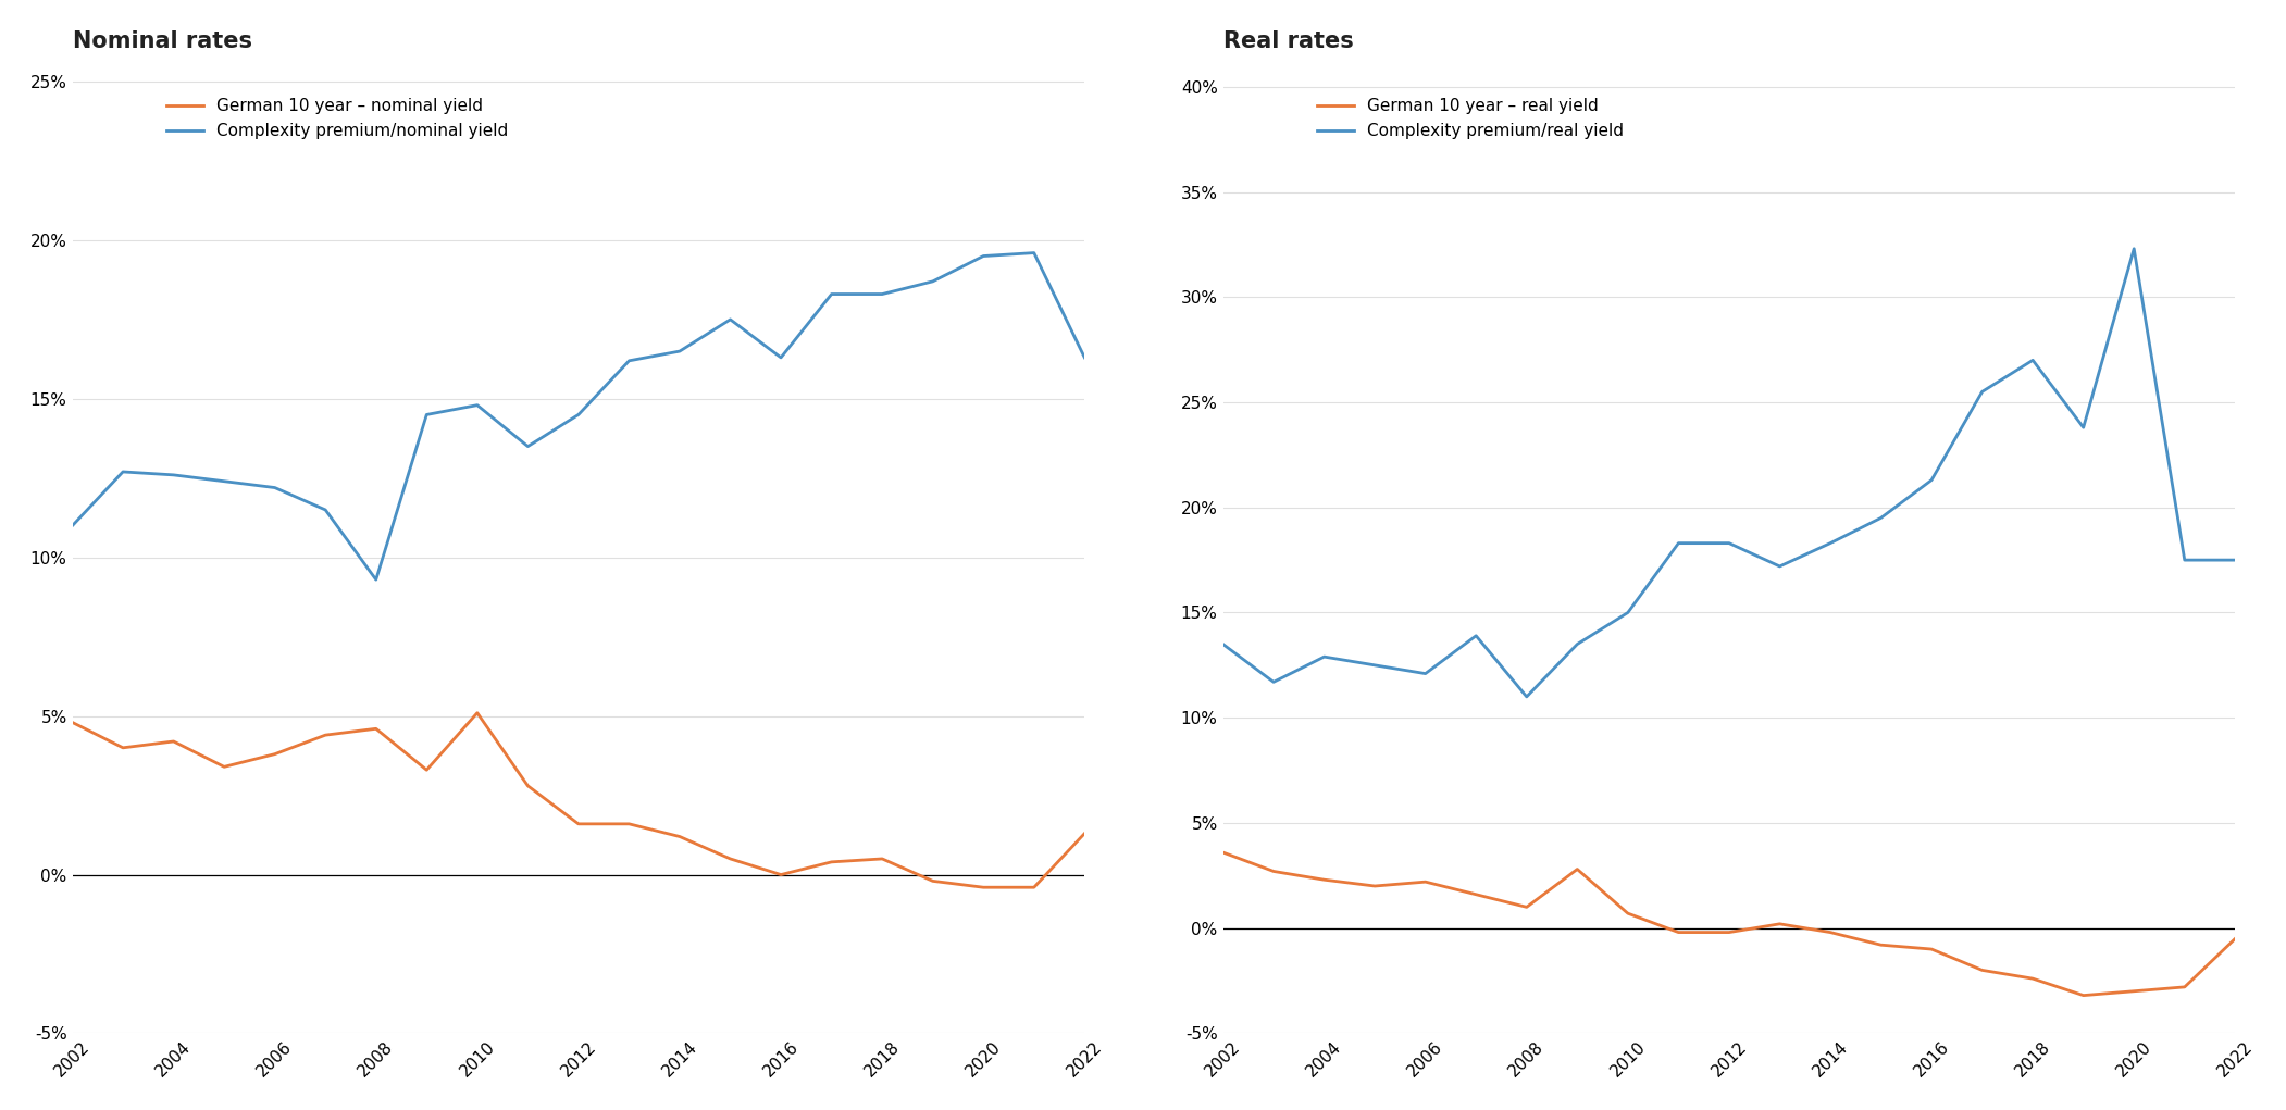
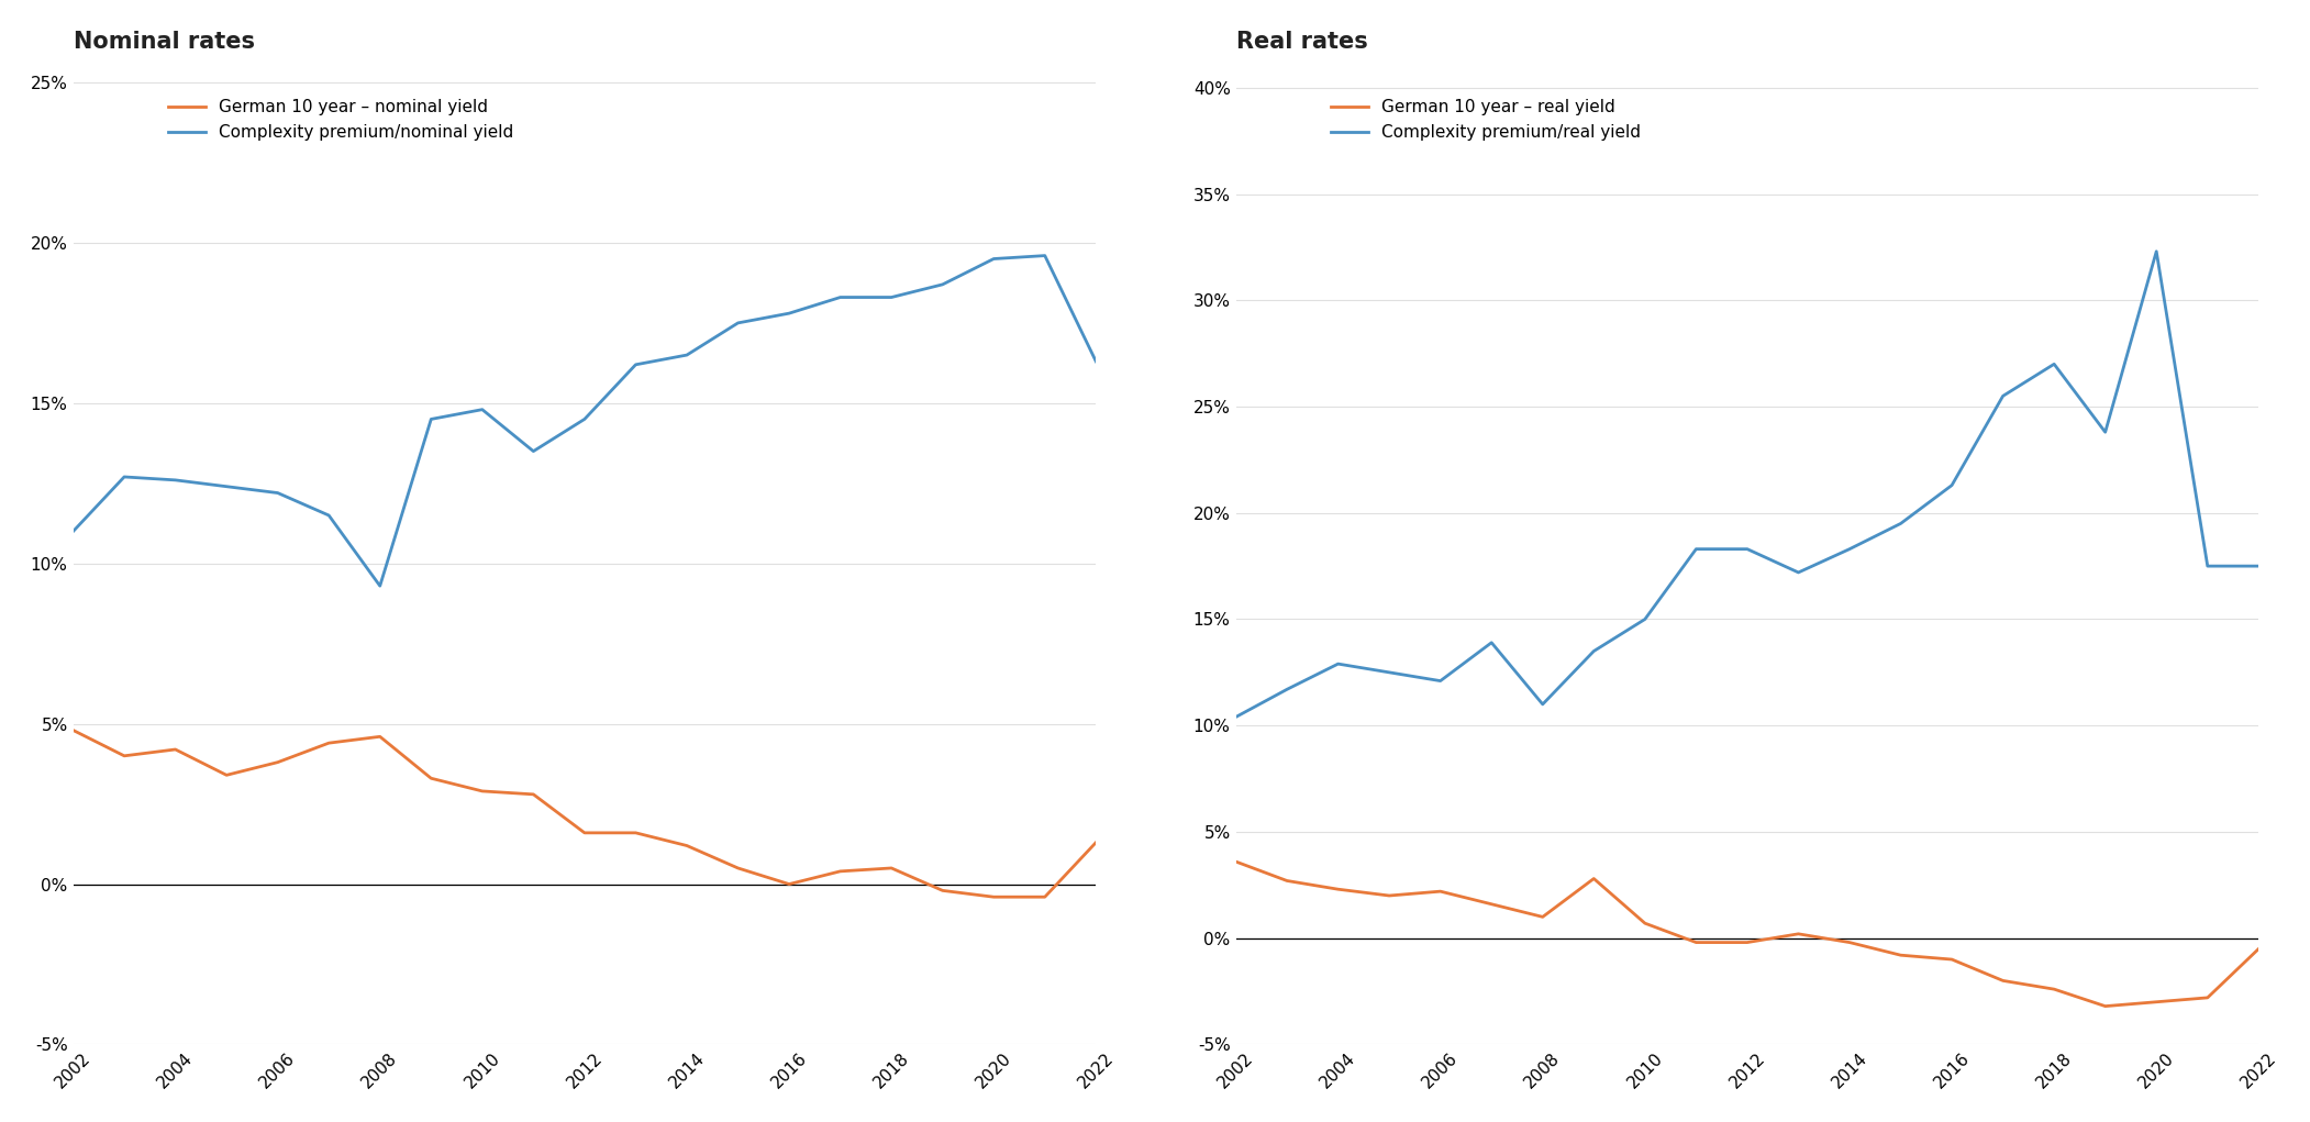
Nominal rates/German 10 year – nominal yield/2010: 5.1% -> 2.9%
Nominal rates/Complexity premium/nominal yield/2016: 16.3% -> 17.8%
Real rates/Complexity premium/real yield/2002: 13.5% -> 10.4%
